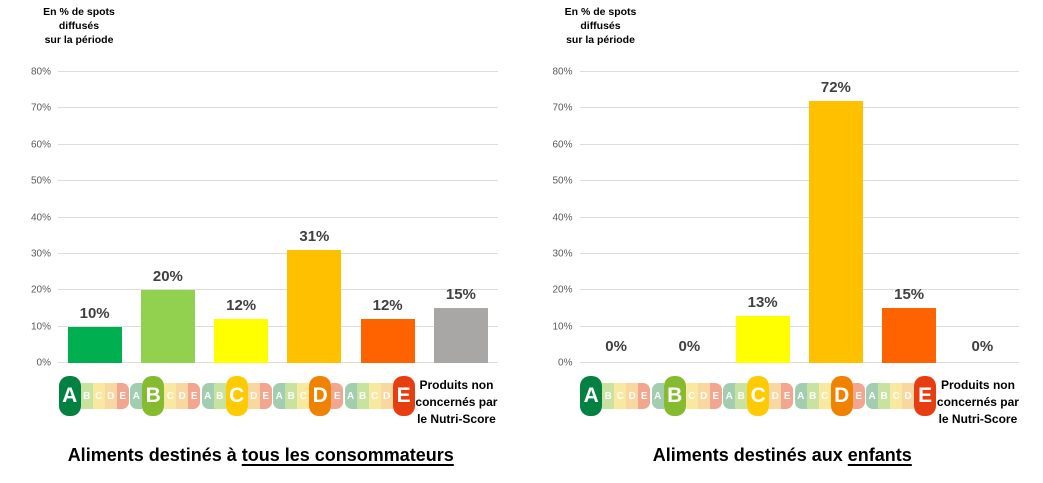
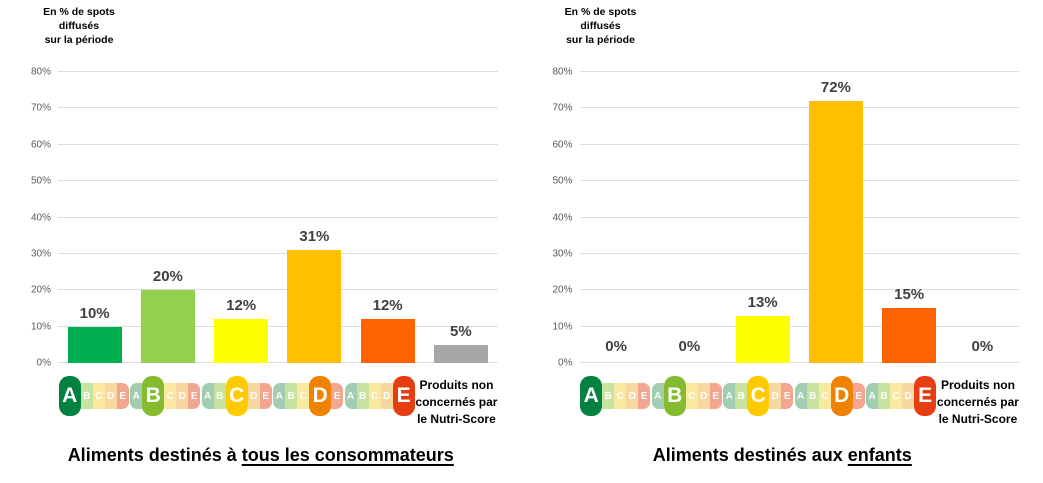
Aliments destinés à tous les consommateurs/Produits non concernés par le Nutri-Score: 15% -> 5%
